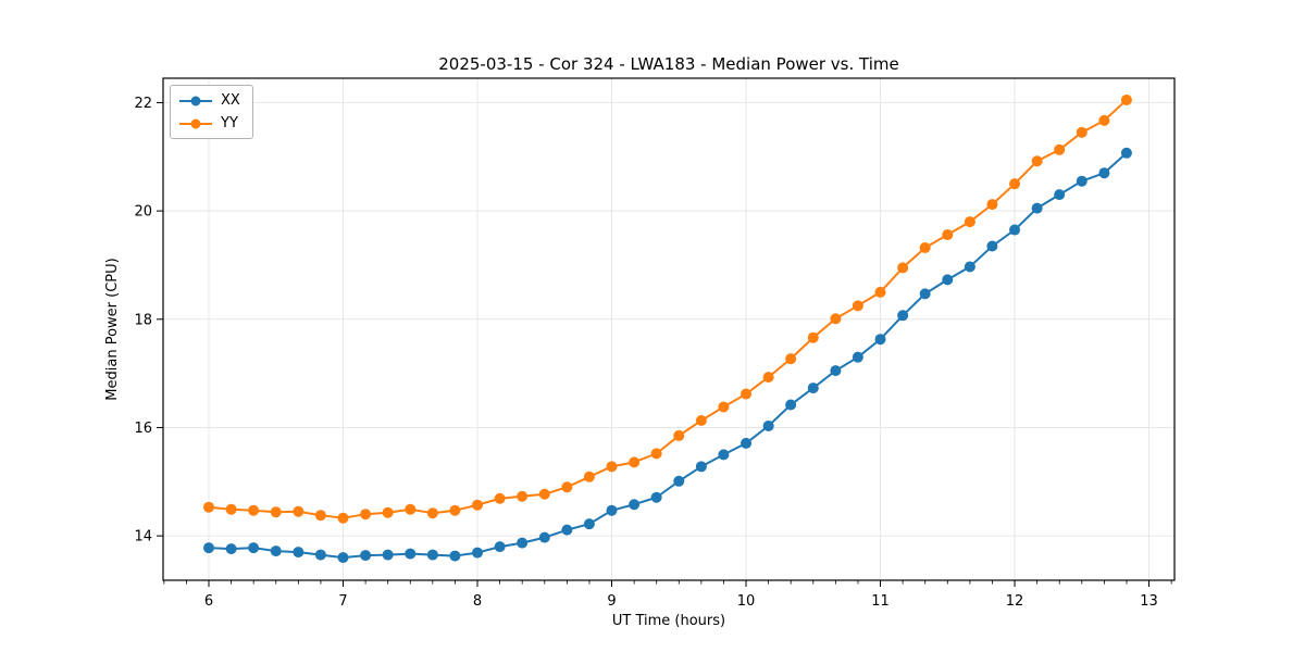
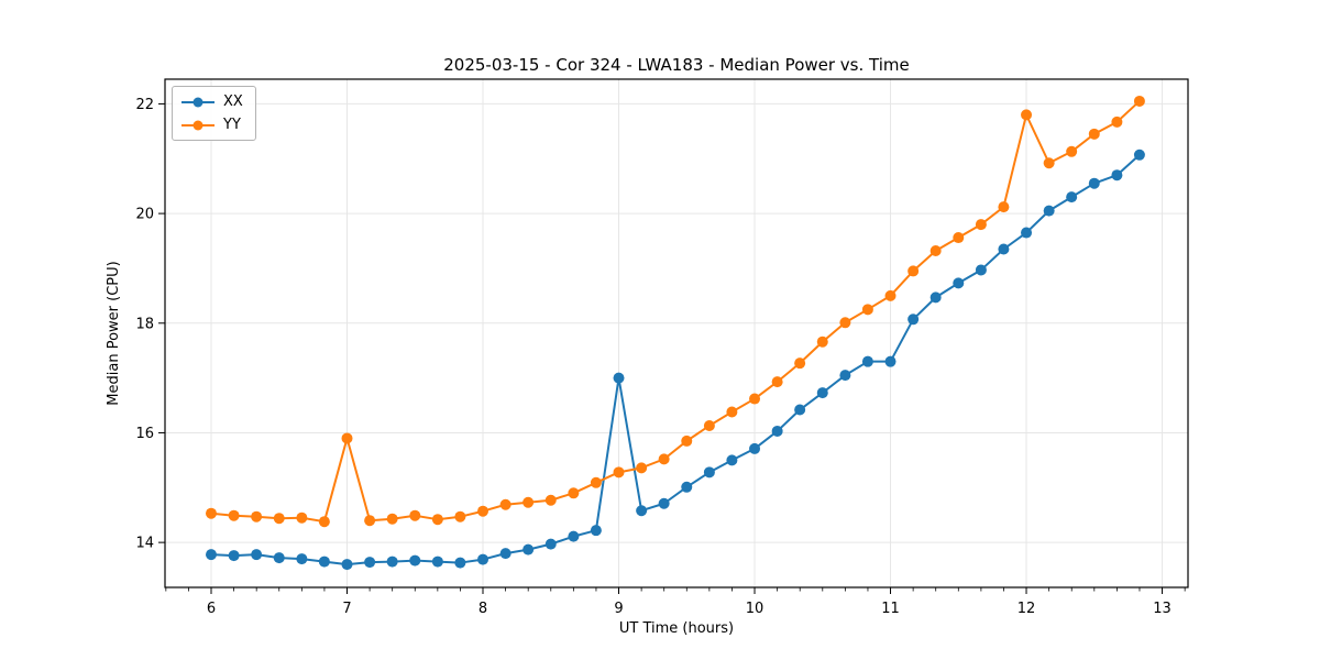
YY/7: 14.3 -> 15.9
XX/9: 14.5 -> 17.0
XX/11: 17.6 -> 17.3
YY/12: 20.5 -> 21.8
